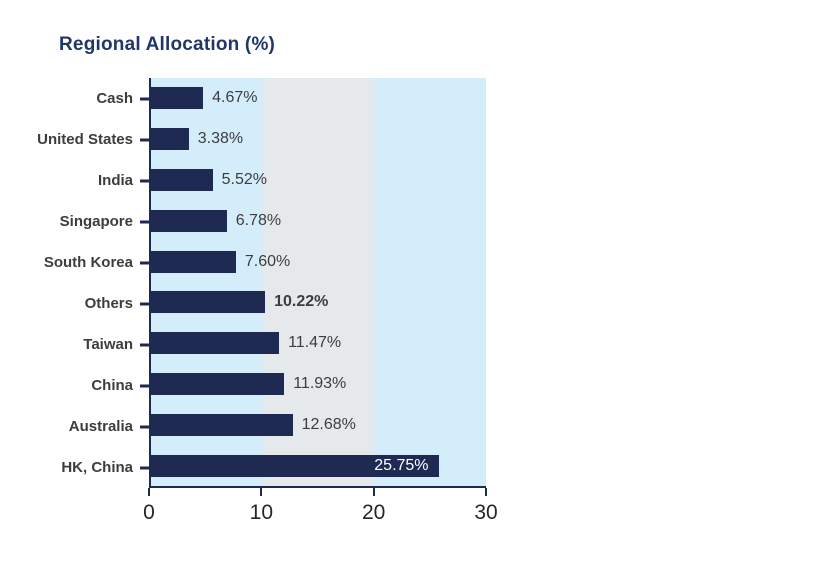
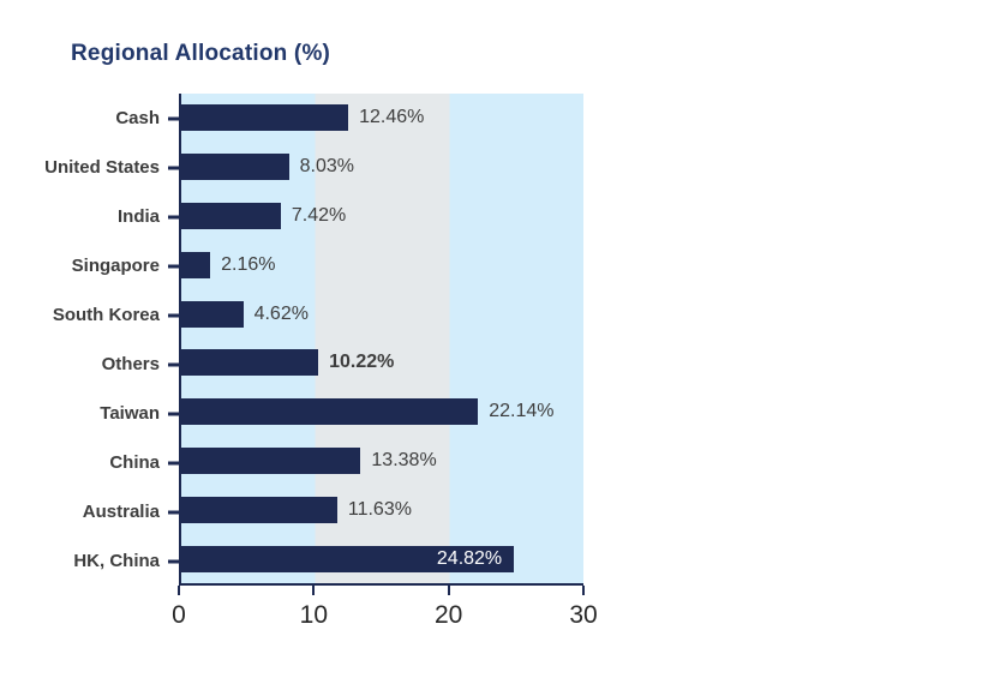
Cash: 4.67% -> 12.46%
United States: 3.38% -> 8.03%
India: 5.52% -> 7.42%
Singapore: 6.78% -> 2.16%
South Korea: 7.60% -> 4.62%
Taiwan: 11.47% -> 22.14%
China: 11.93% -> 13.38%
Australia: 12.68% -> 11.63%
HK, China: 25.75% -> 24.82%
